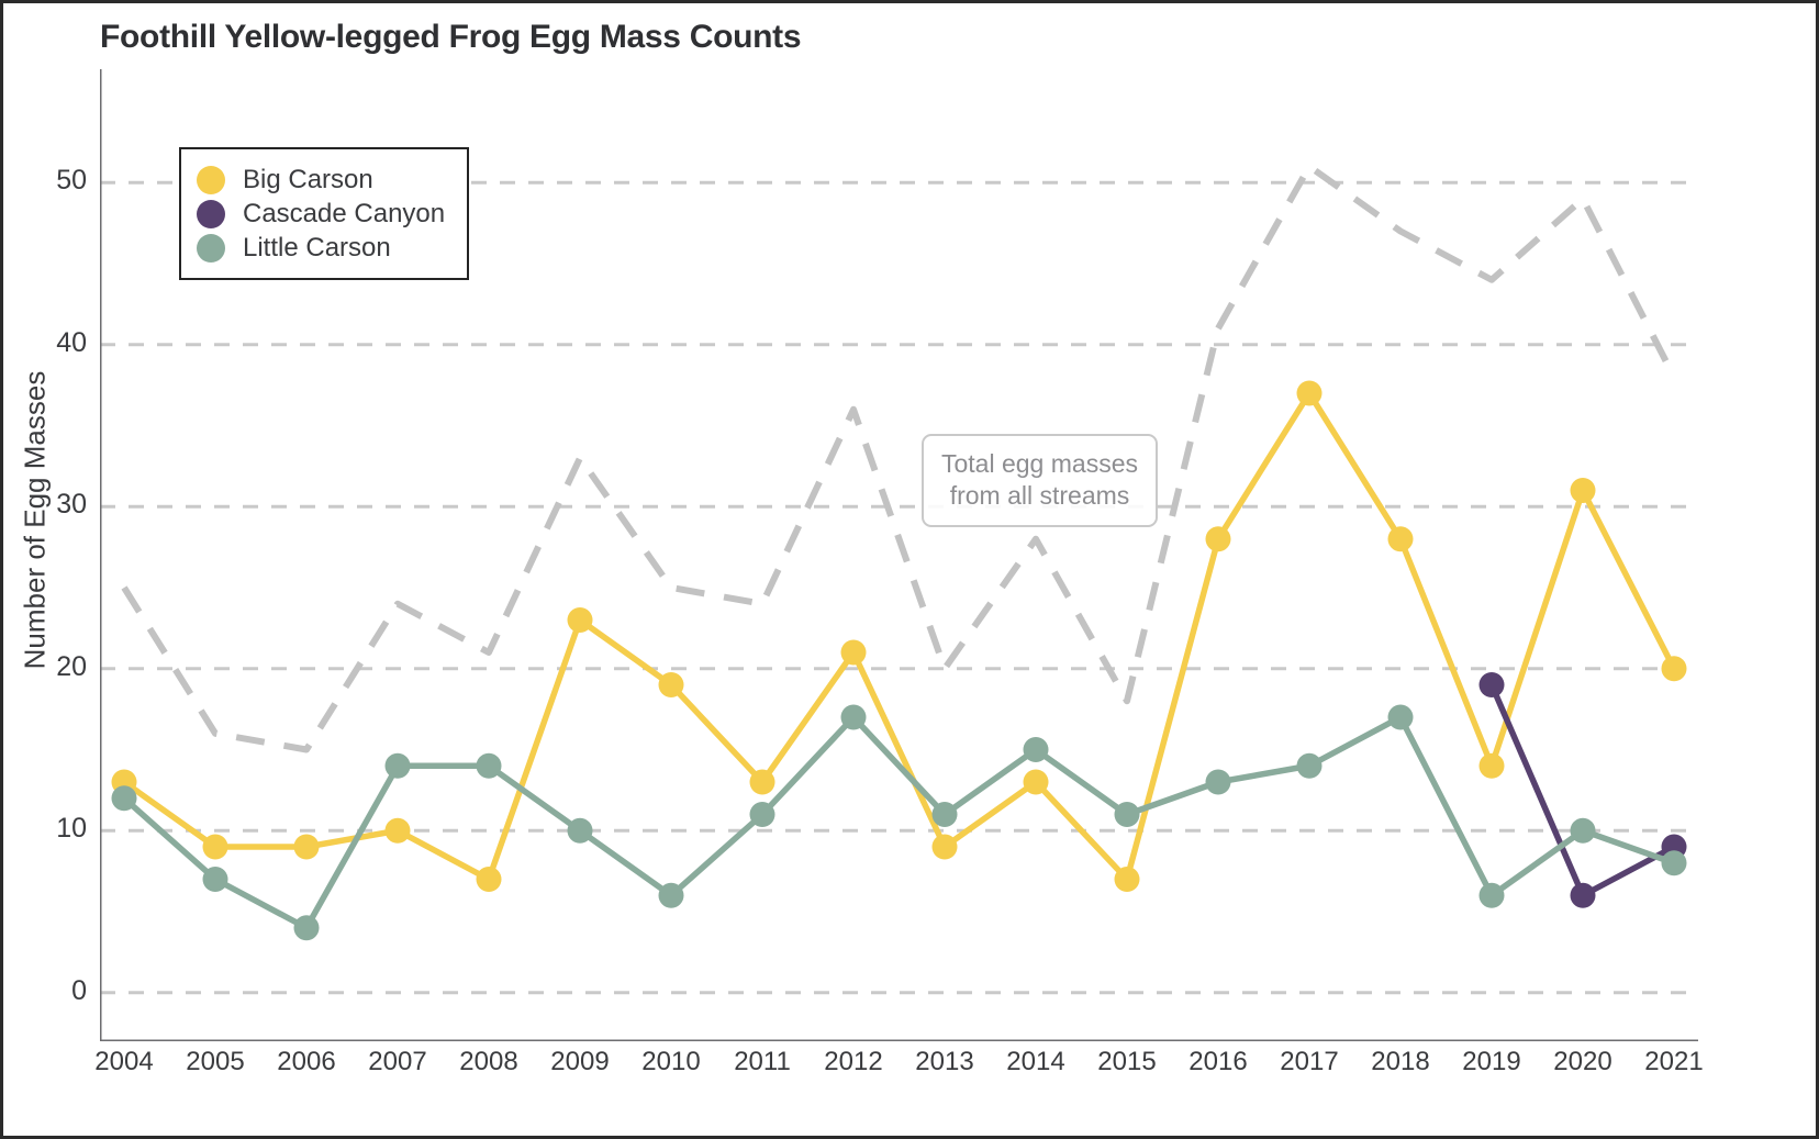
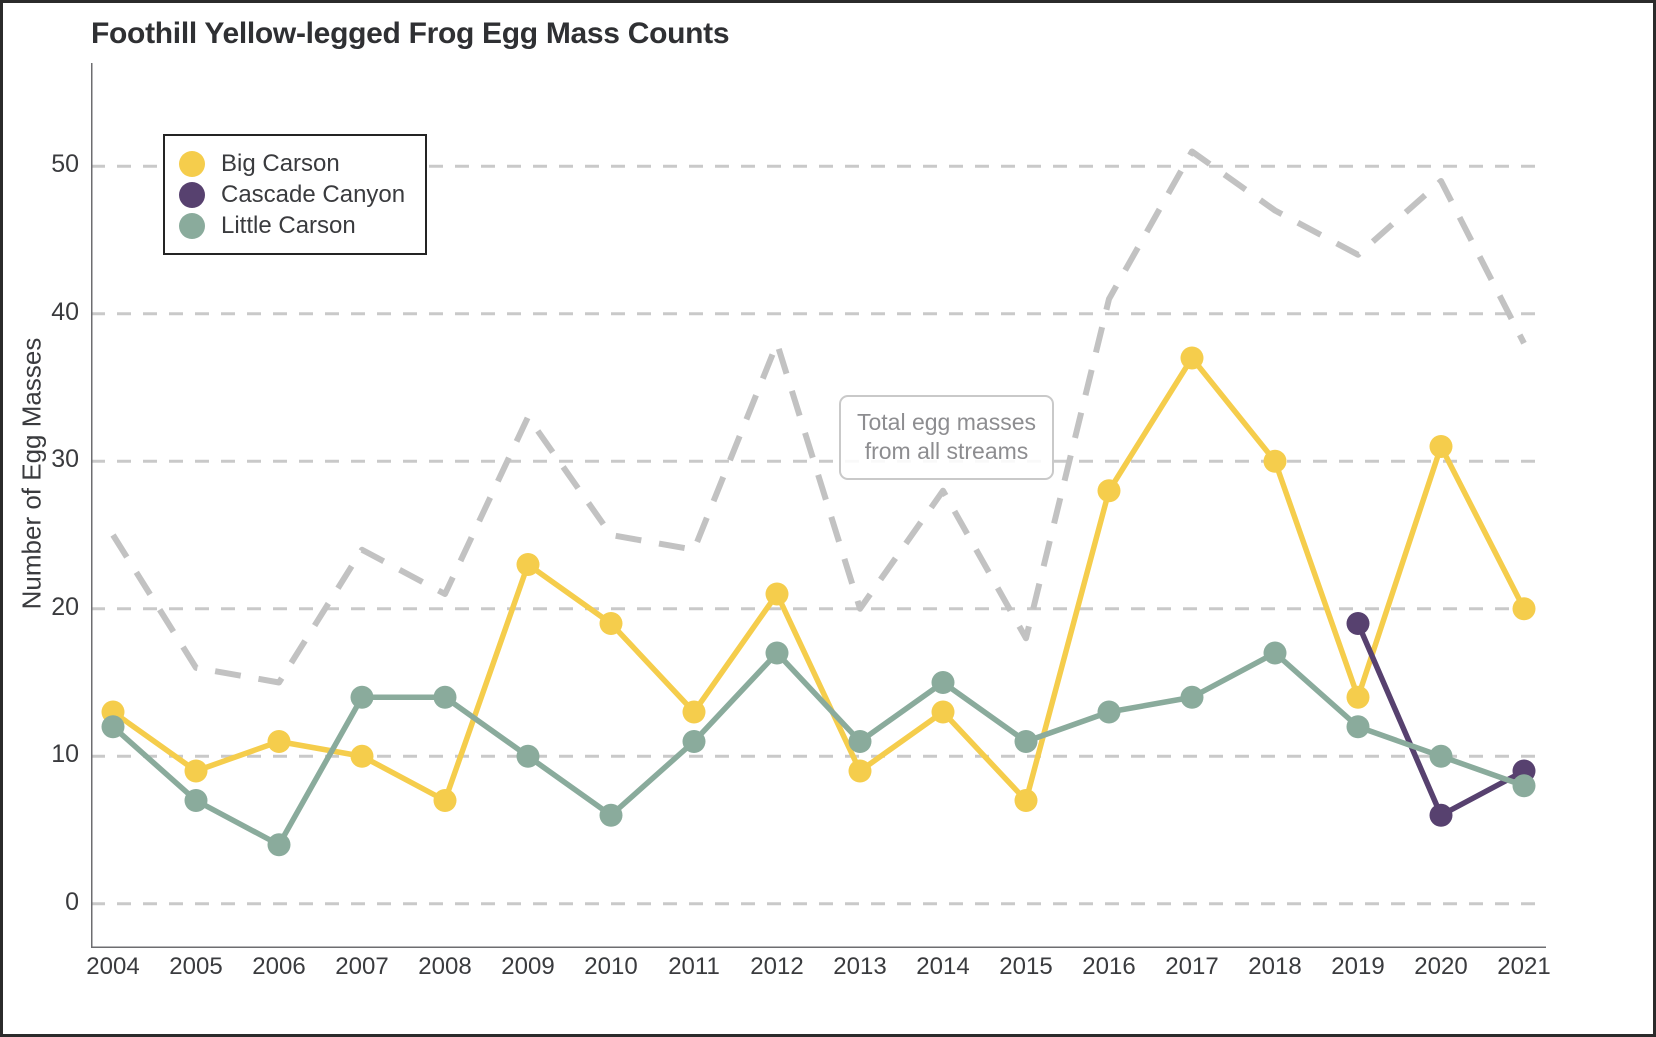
Big Carson/2006: 9 -> 11
Total egg masses from all streams/2012: 36 -> 38
Big Carson/2018: 28 -> 30
Little Carson/2019: 6 -> 12
